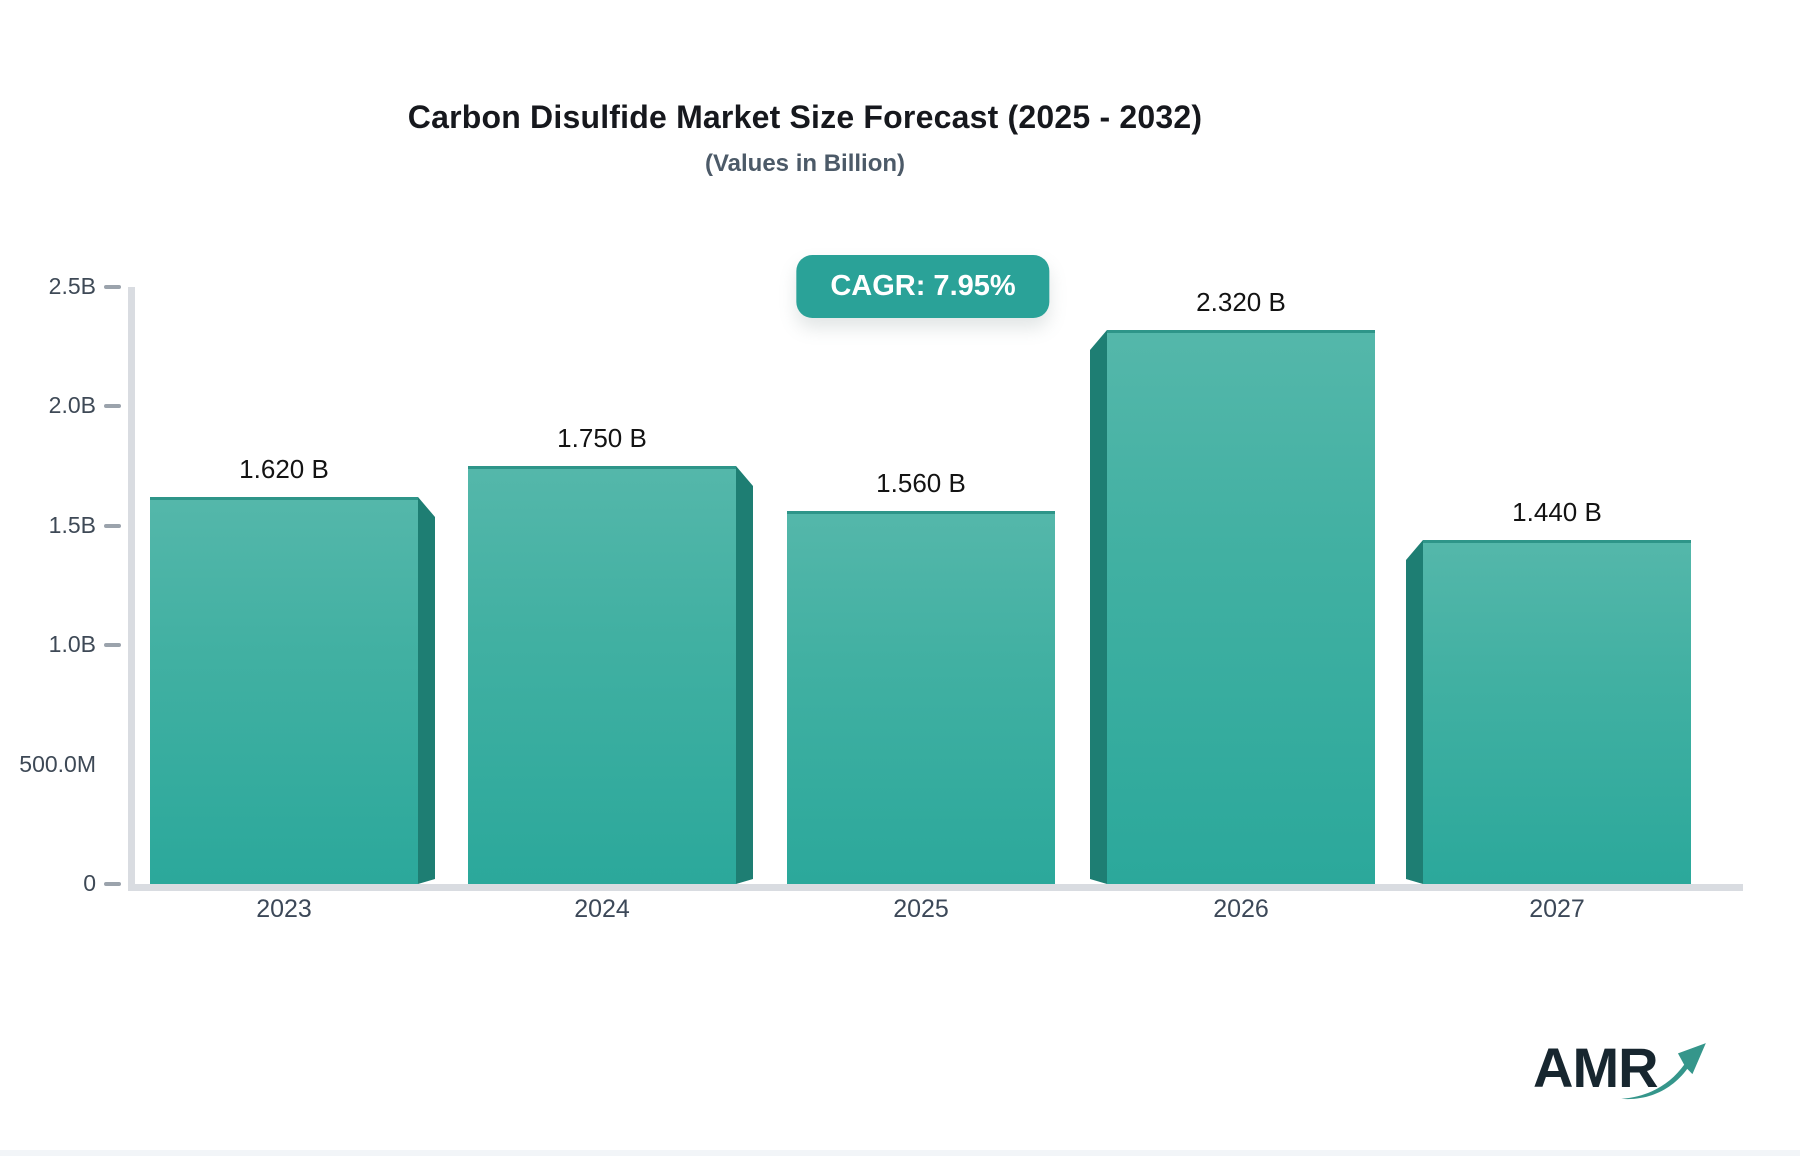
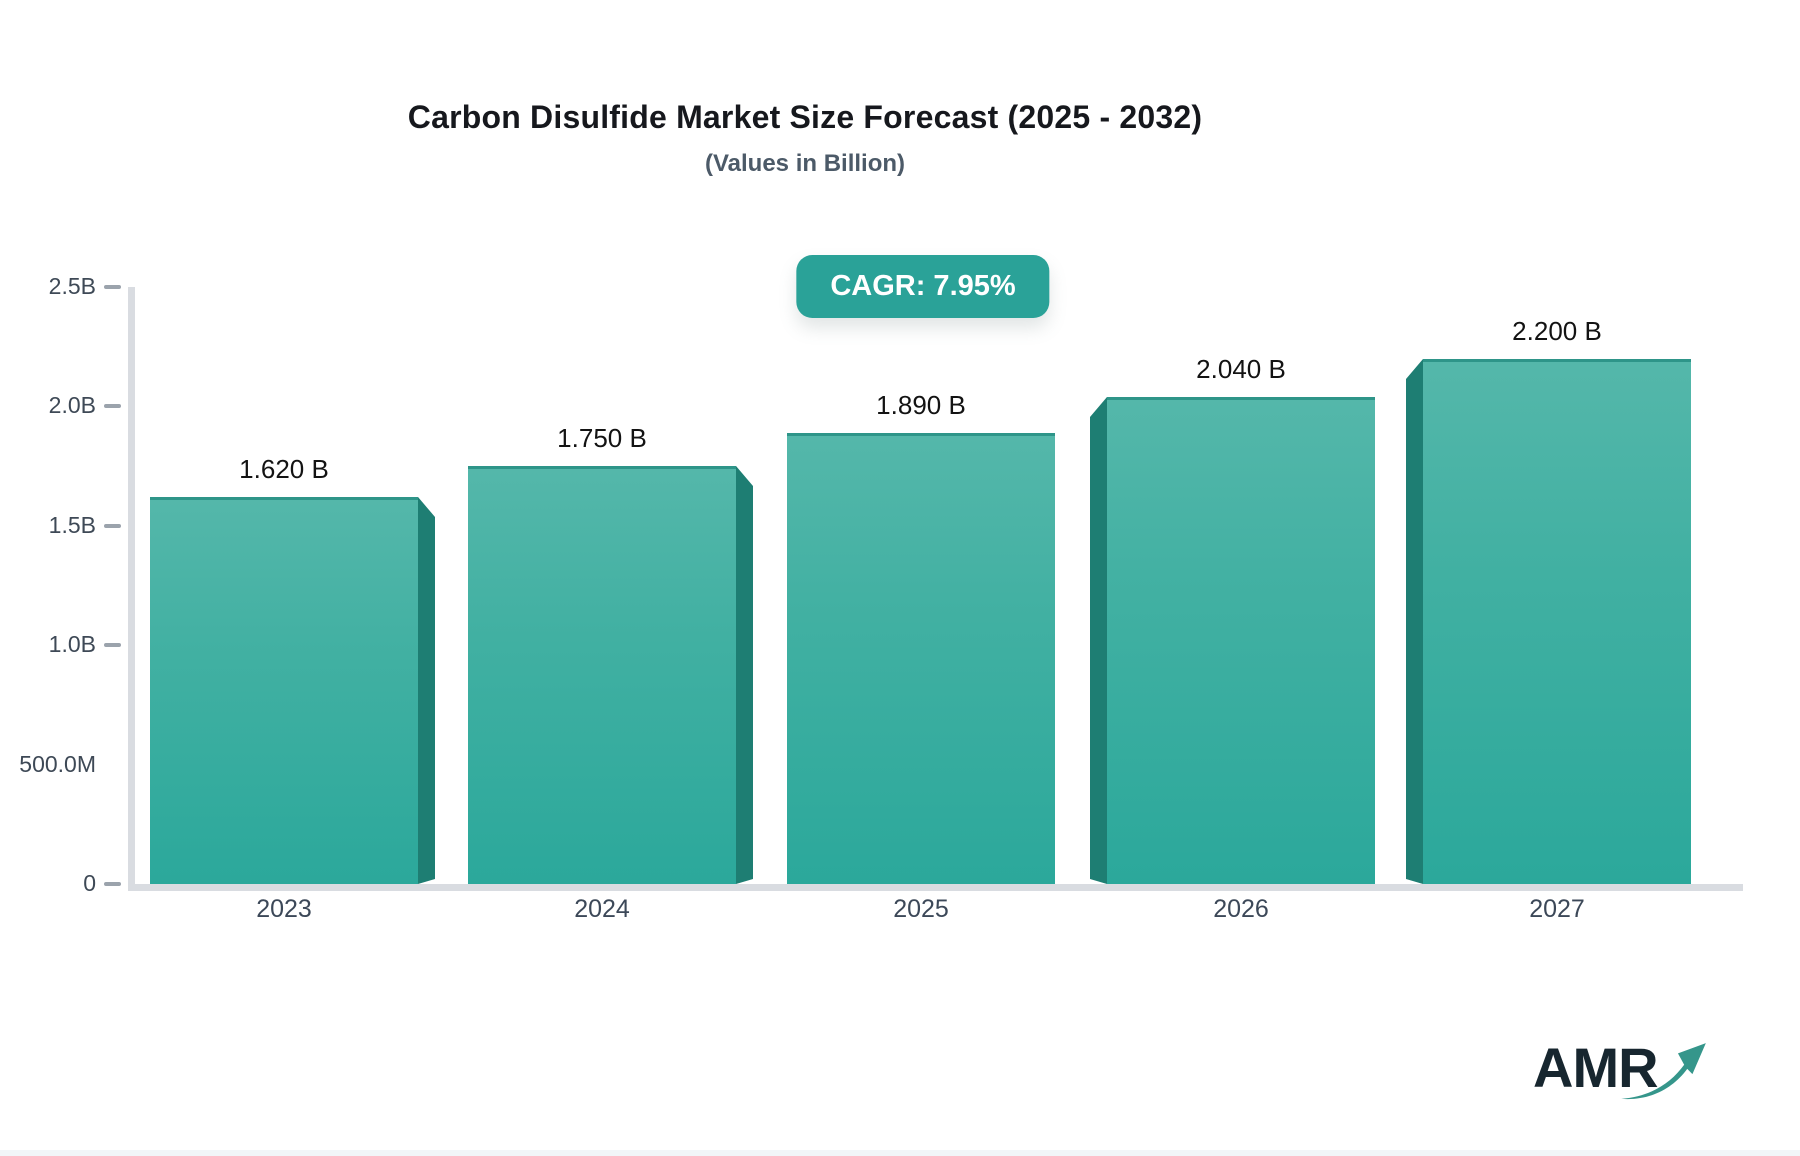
2025: 1.560 -> 1.890
2026: 2.320 -> 2.040
2027: 1.440 -> 2.200
